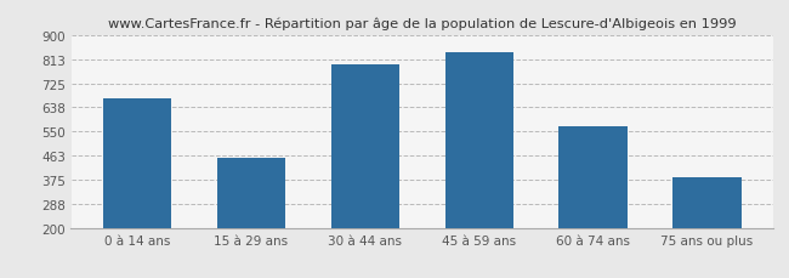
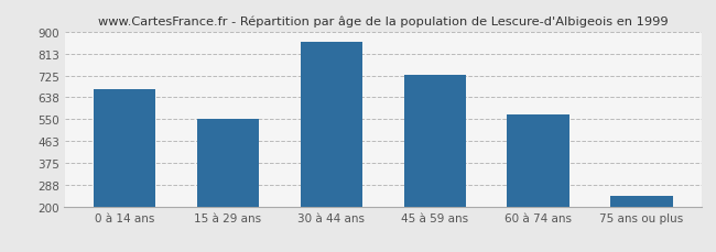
15 à 29 ans: 455 -> 551
30 à 44 ans: 795 -> 860
45 à 59 ans: 840 -> 727
75 ans ou plus: 385 -> 241
